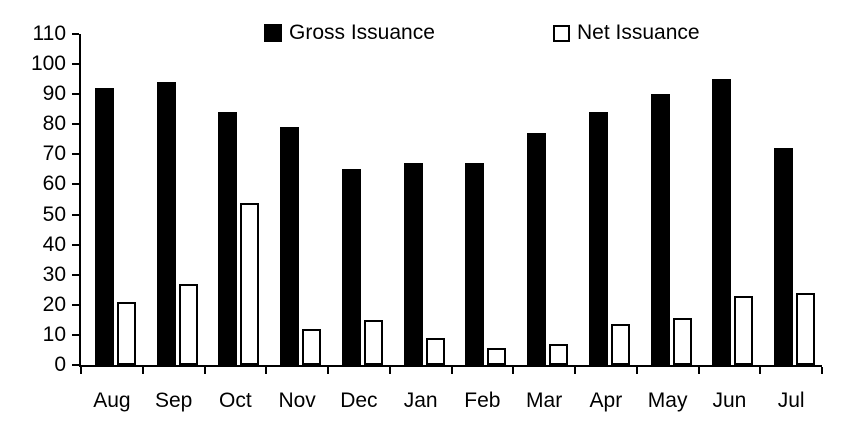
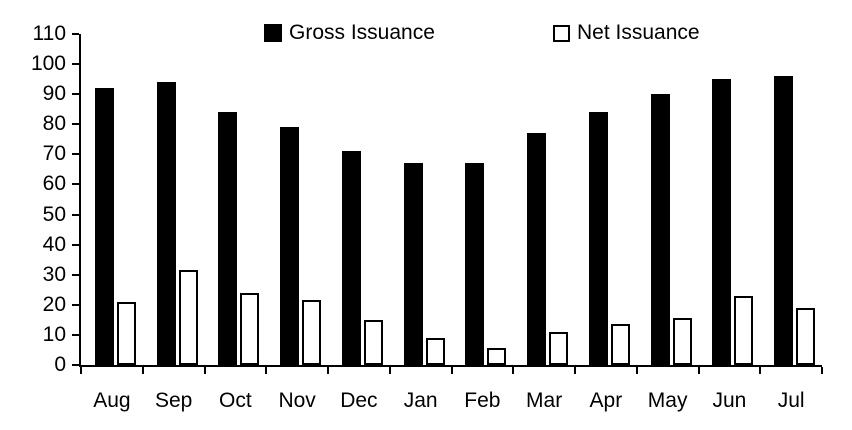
Net Issuance/Sep: 27 -> 32
Net Issuance/Oct: 54 -> 24
Net Issuance/Nov: 12 -> 22
Gross Issuance/Dec: 65 -> 71
Net Issuance/Mar: 7 -> 11
Gross Issuance/Jul: 72 -> 96
Net Issuance/Jul: 24 -> 19
